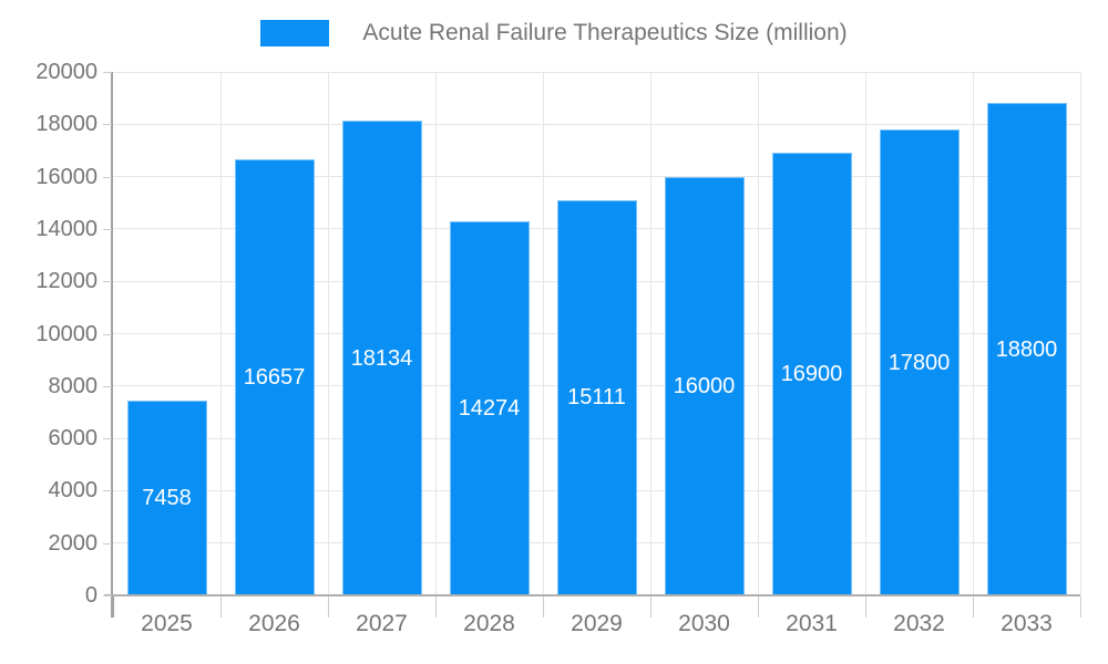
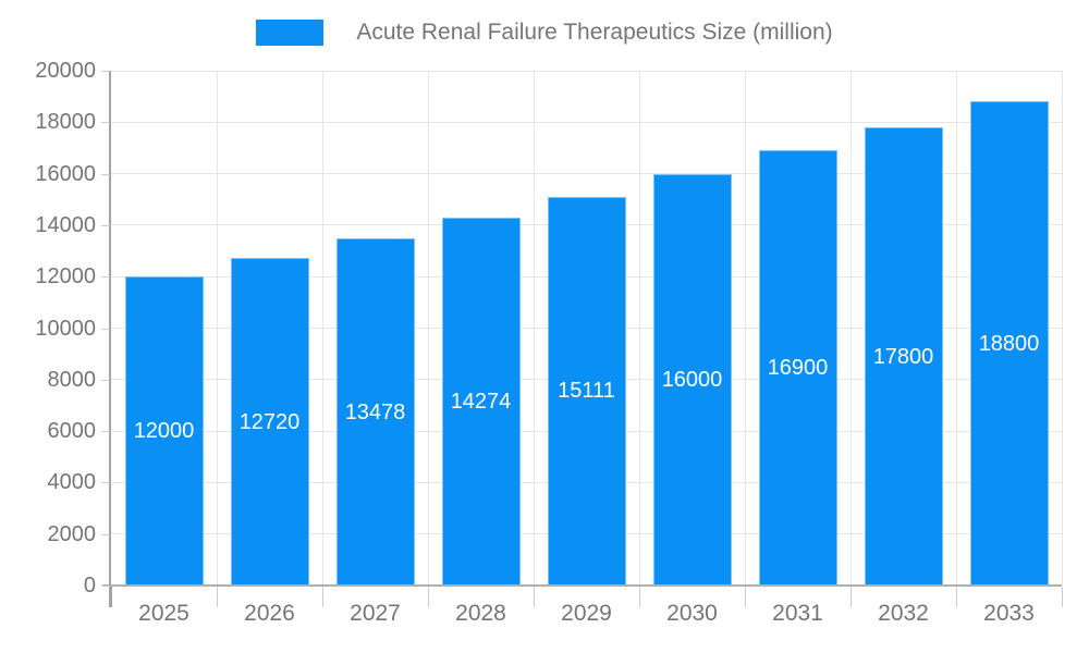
2025: 7458 -> 12000
2026: 16657 -> 12720
2027: 18134 -> 13478
